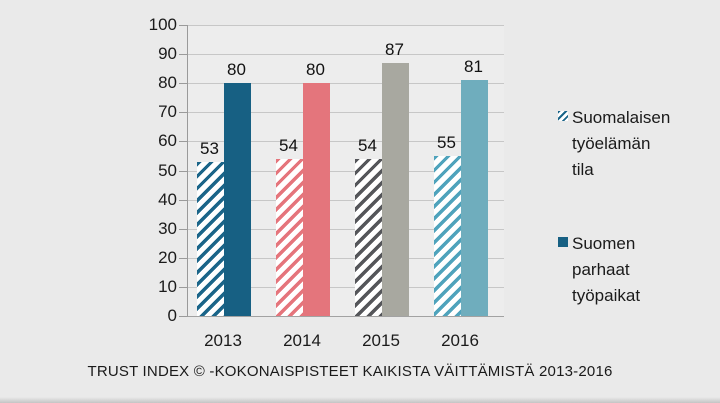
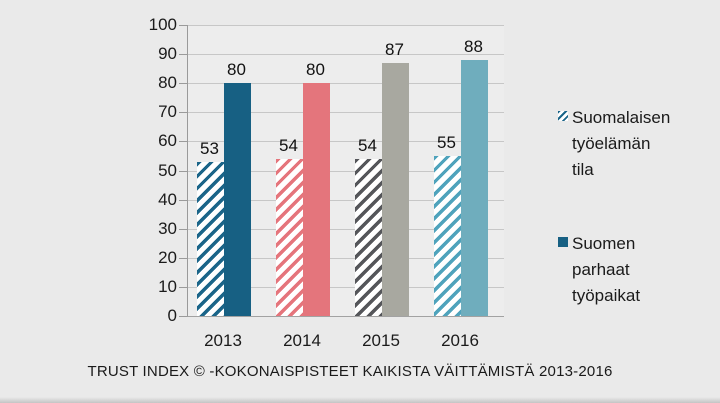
Suomen parhaat työpaikat/2016: 81 -> 88
